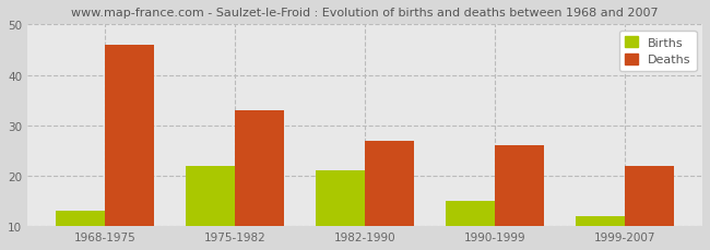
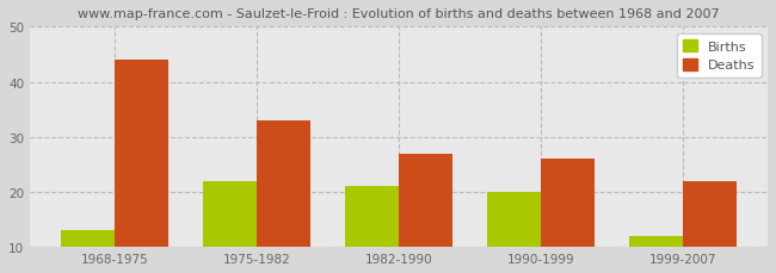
Deaths/1968-1975: 46 -> 44
Births/1990-1999: 15 -> 20
